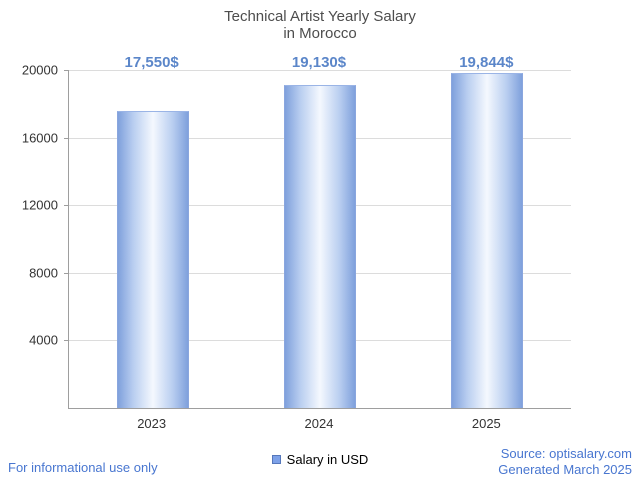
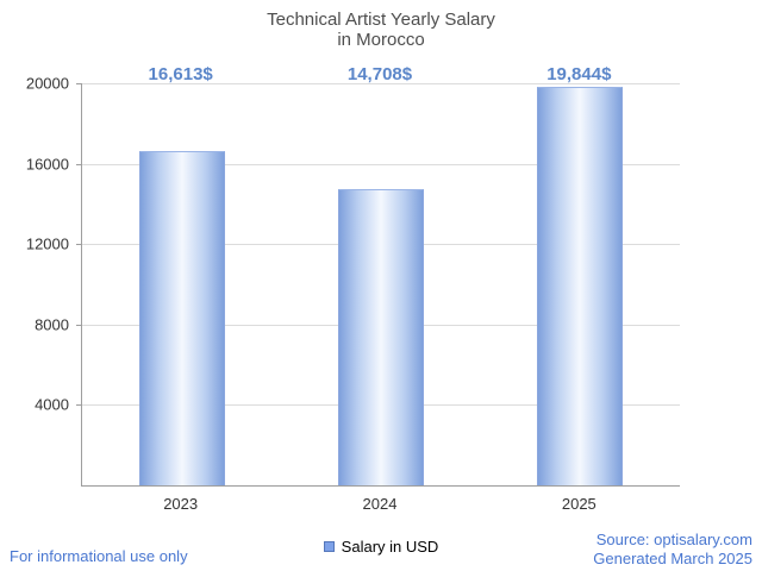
2023: 17,550 -> 16,613
2024: 19,130 -> 14,708
